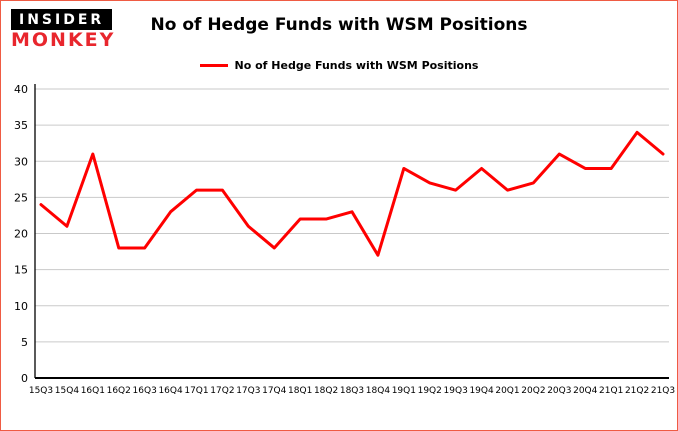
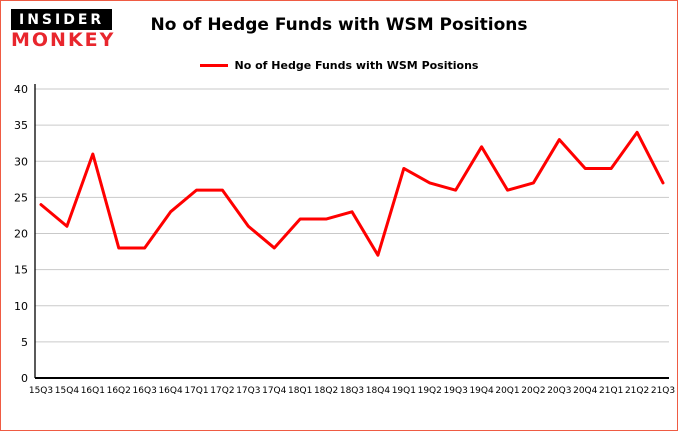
19Q4: 29 -> 32
20Q3: 31 -> 33
21Q3: 31 -> 27
